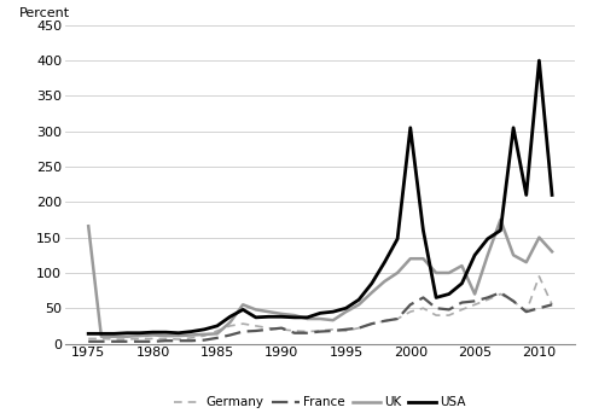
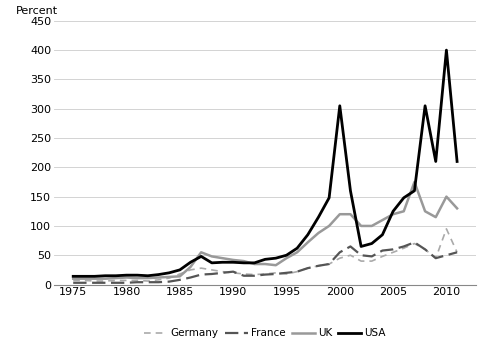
UK/1975: 166 -> 10
UK/2005: 70 -> 120
